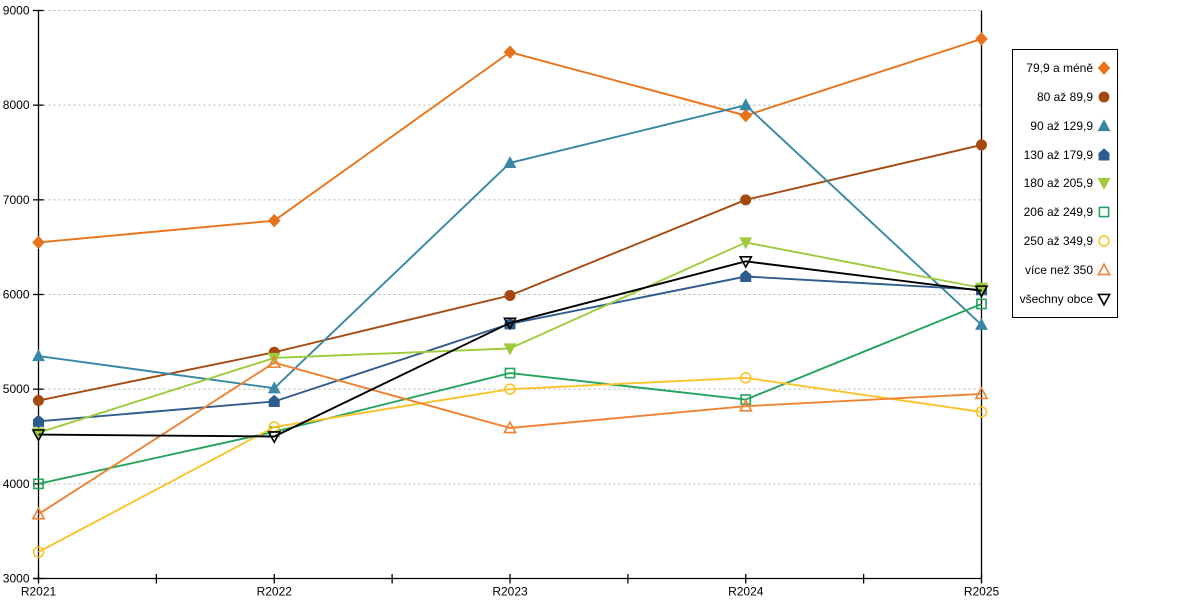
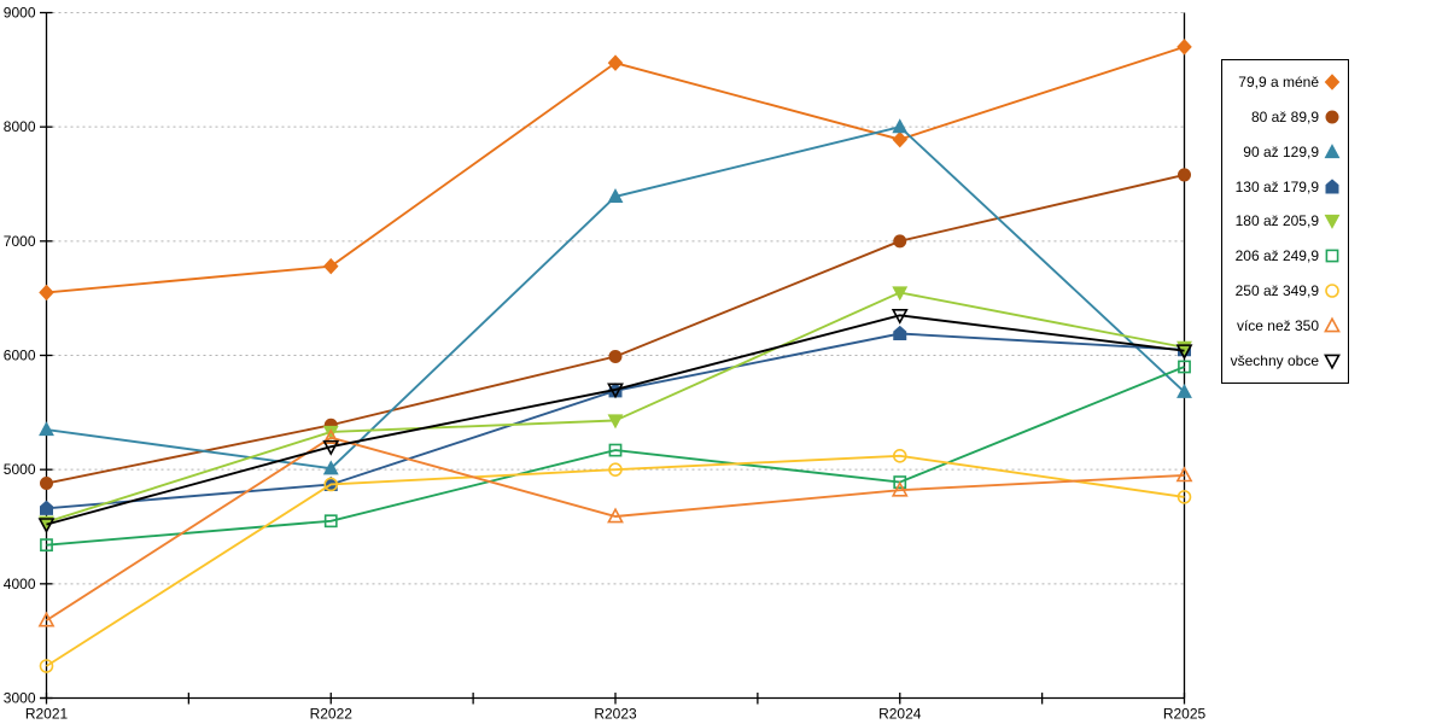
206 až 249,9/R2021: 4000 -> 4300
250 až 349,9/R2022: 4600 -> 4900
všechny obce/R2022: 4500 -> 5200
